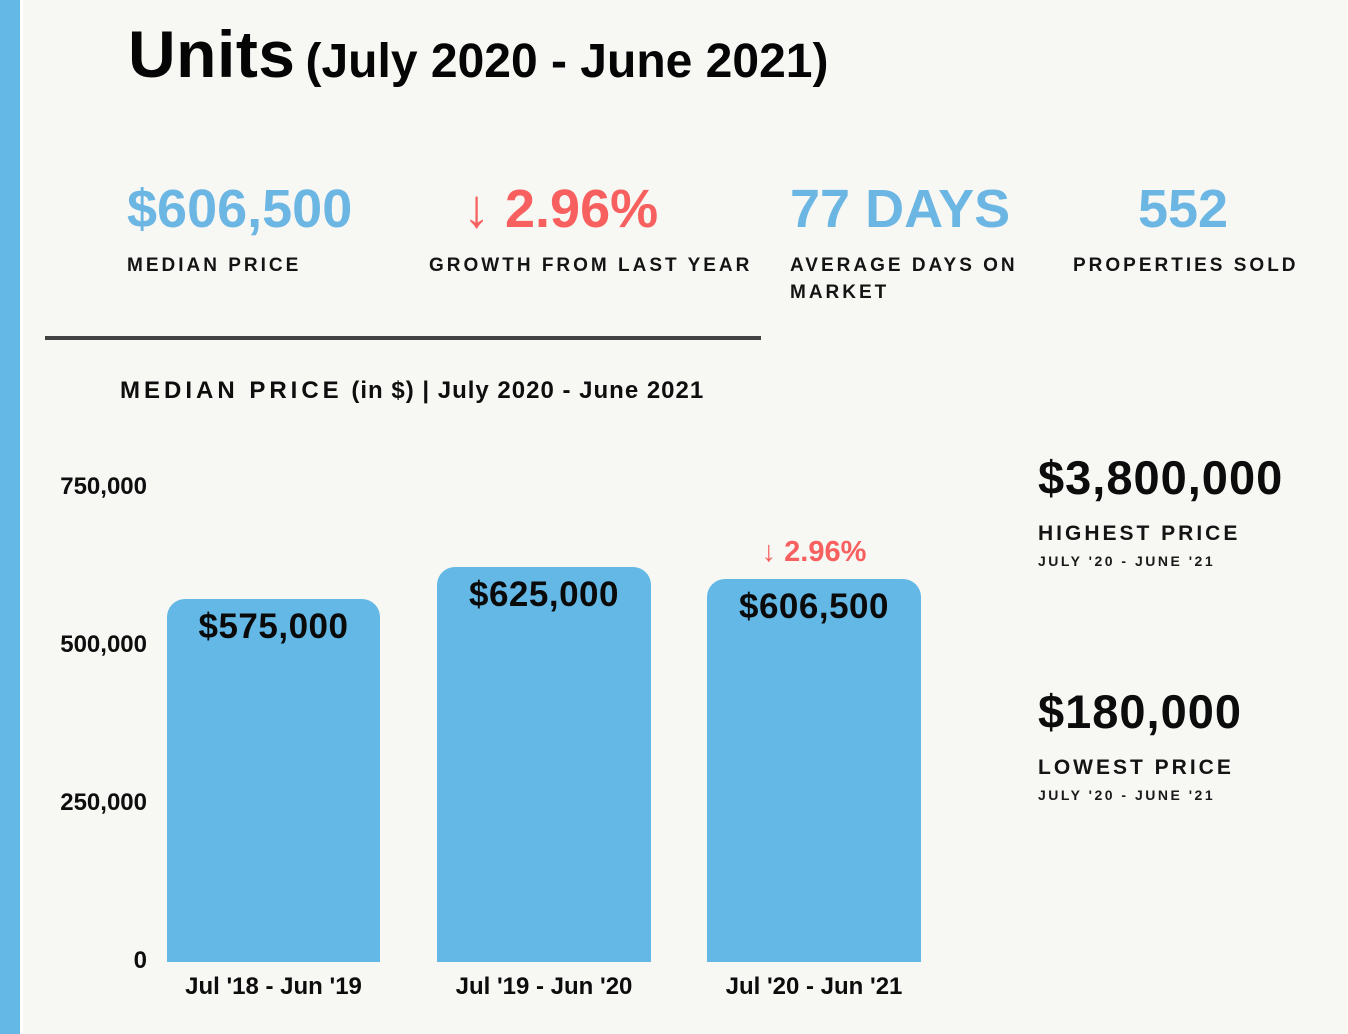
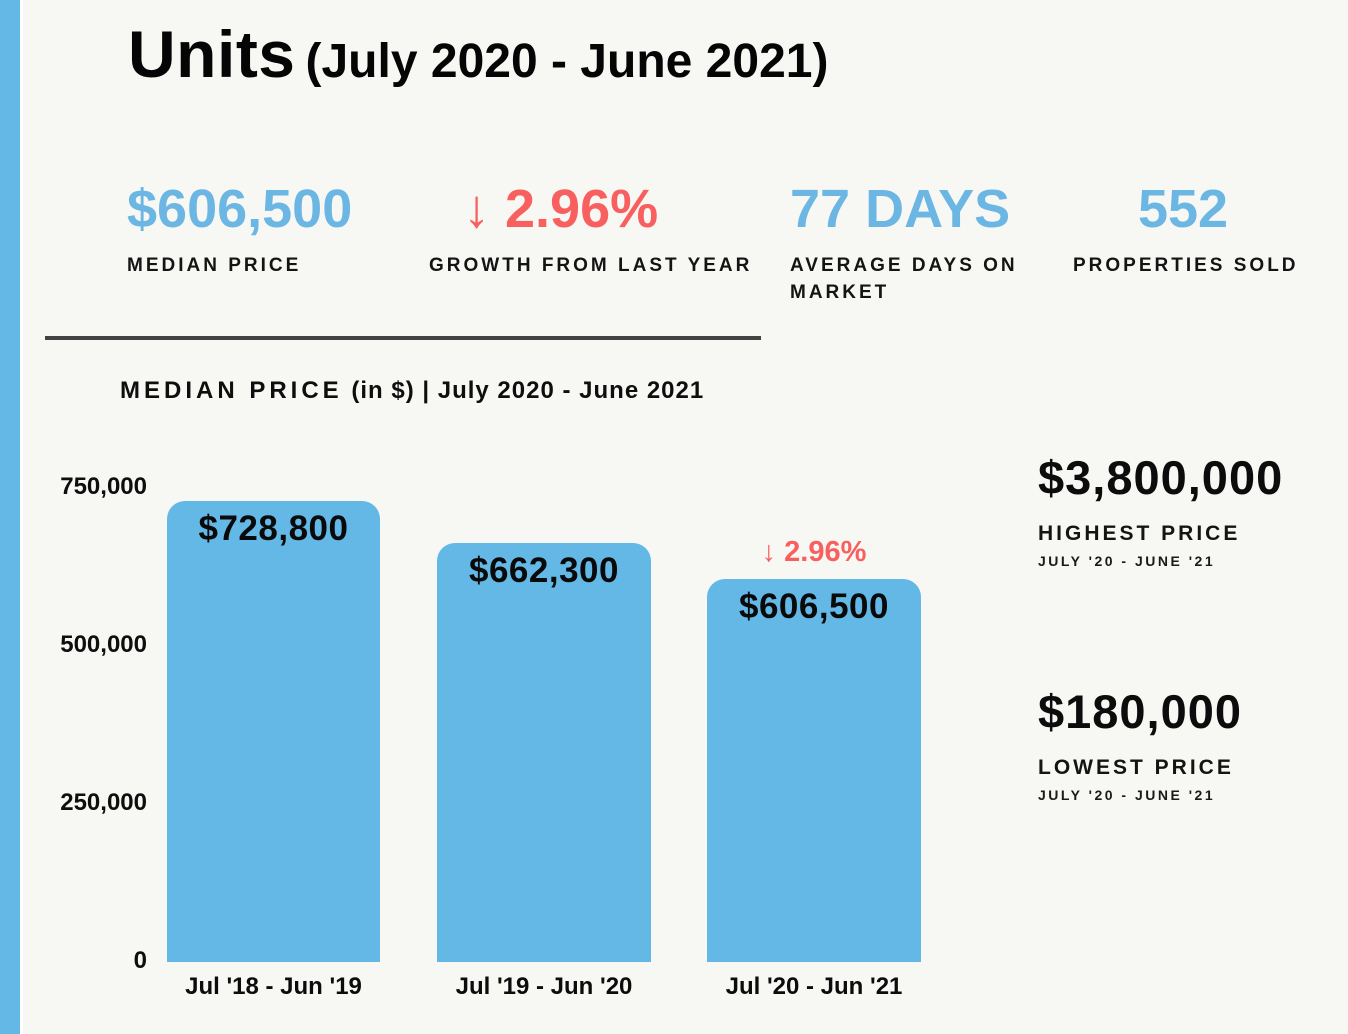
Jul '18 - Jun '19: $575,000 -> $728,800
Jul '19 - Jun '20: $625,000 -> $662,300
